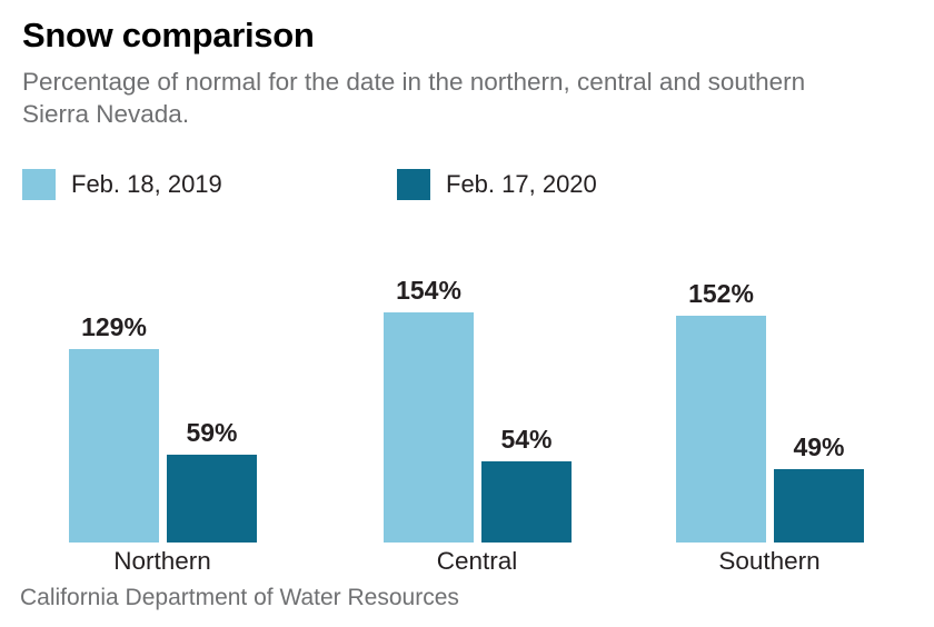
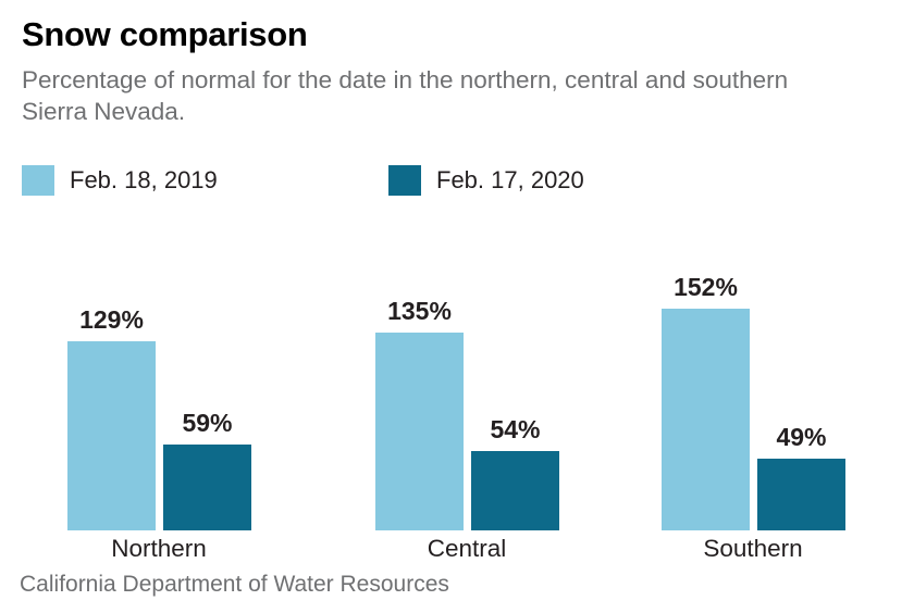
Feb. 18, 2019/Central: 154% -> 135%
